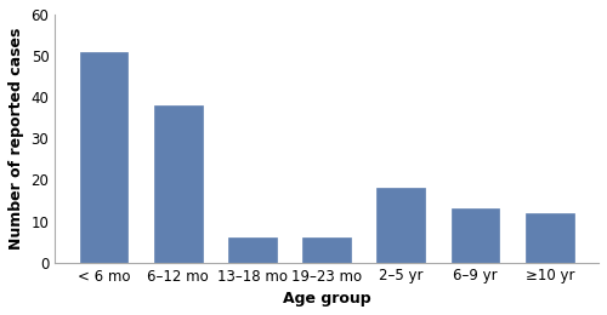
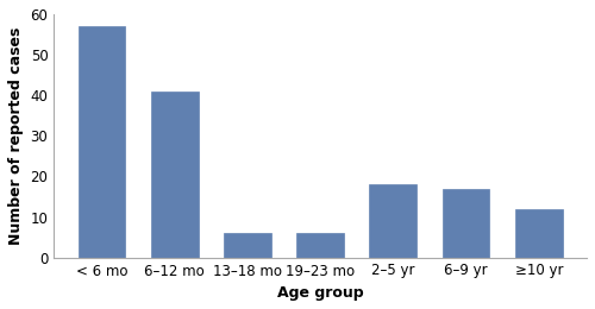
< 6 mo: 51 -> 57
6–12 mo: 38 -> 41
6–9 yr: 13 -> 17
